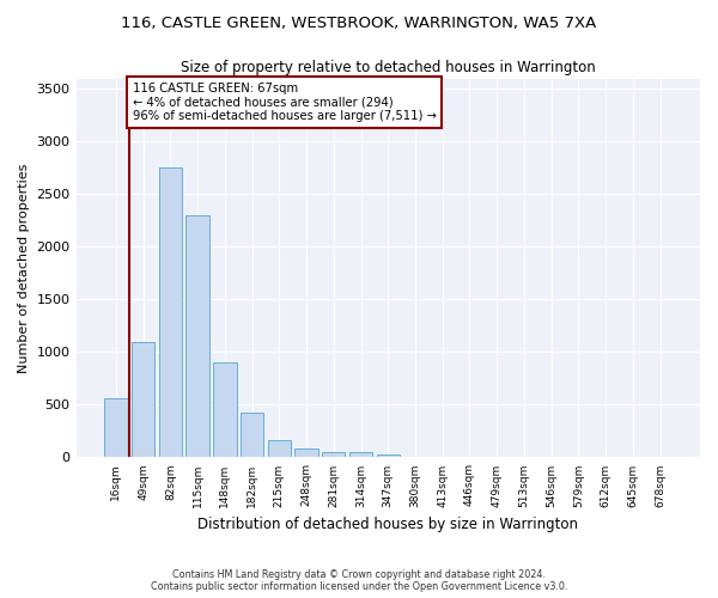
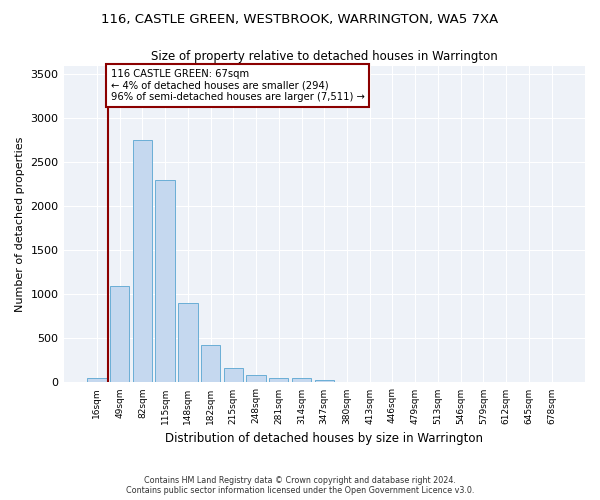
16sqm: 560 -> 50
